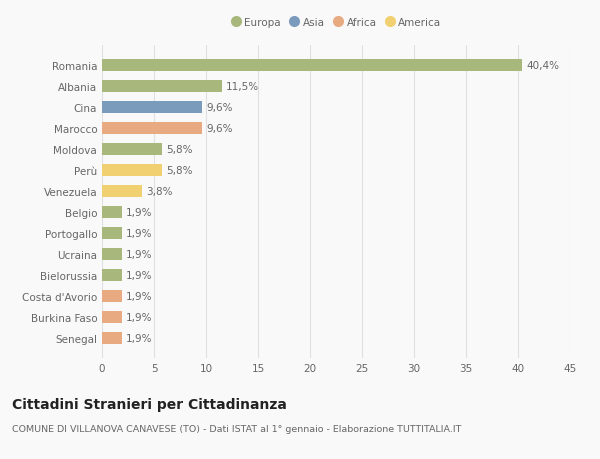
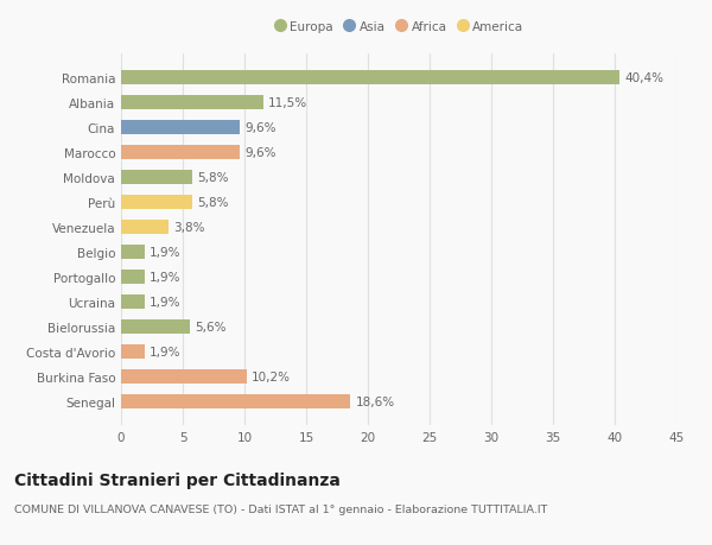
Bielorussia: 1,9% -> 5,6%
Burkina Faso: 1,9% -> 10,2%
Senegal: 1,9% -> 18,6%
